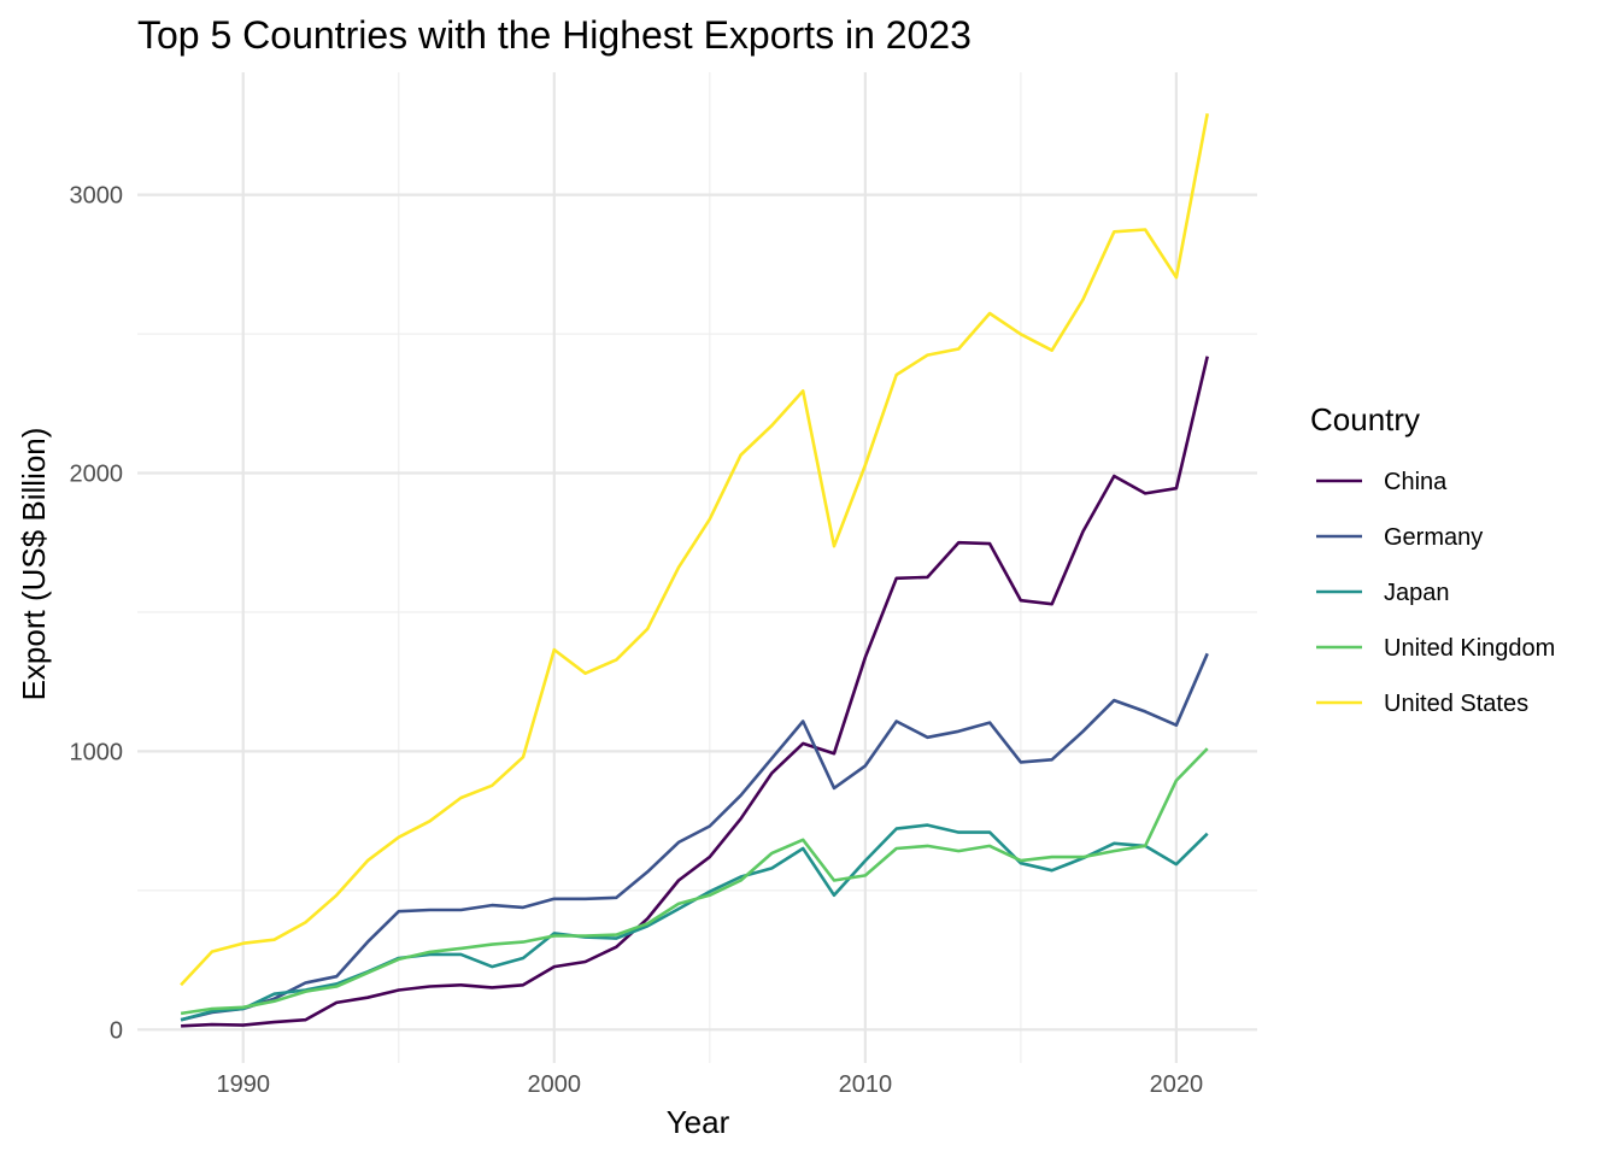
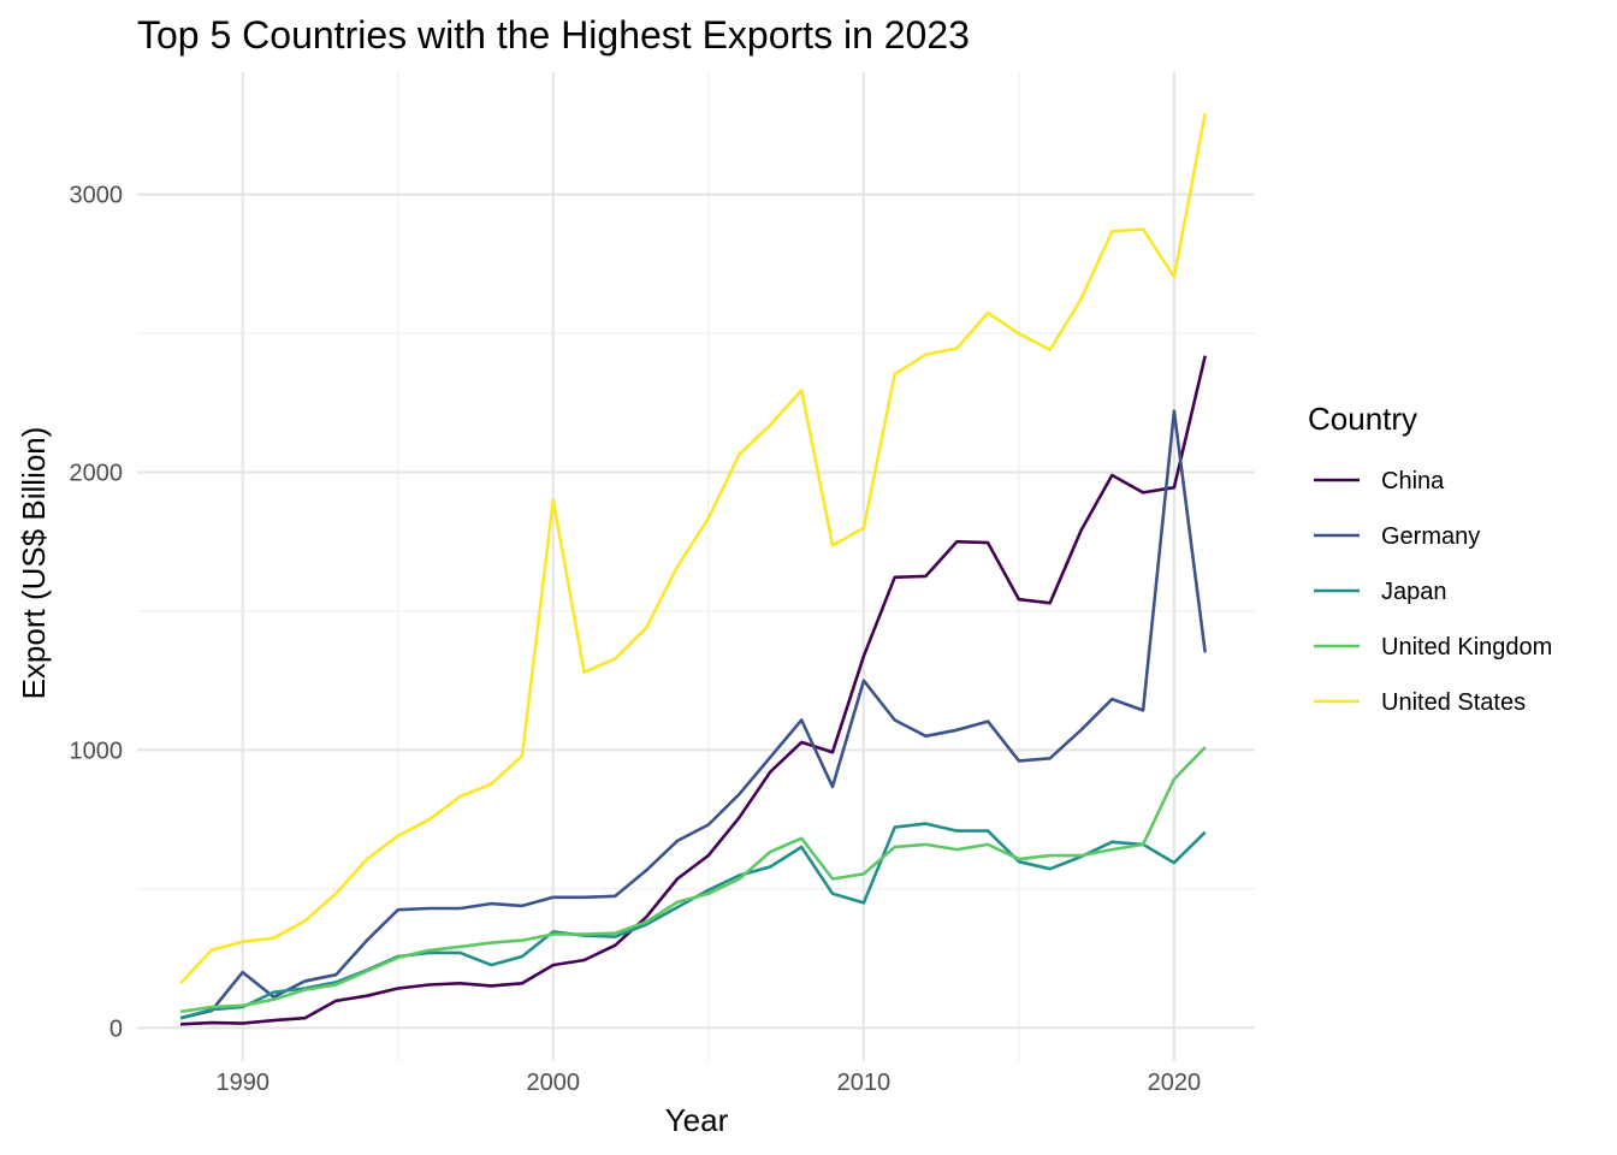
Germany/1990: 80 -> 200
United States/2000: 1360 -> 1900
Germany/2010: 950 -> 1250
Japan/2010: 610 -> 450
United States/2010: 2030 -> 1800
Germany/2020: 1090 -> 2220
